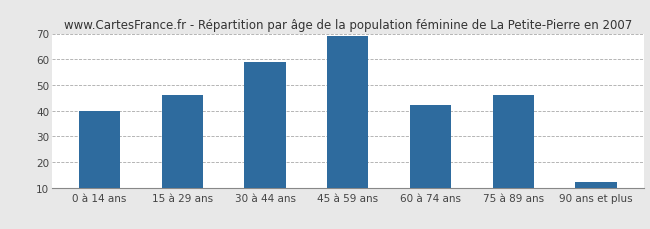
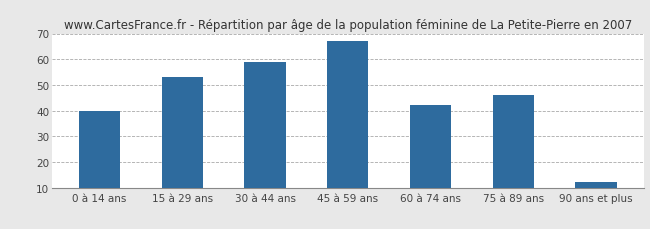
15 à 29 ans: 46 -> 53
45 à 59 ans: 69 -> 67
